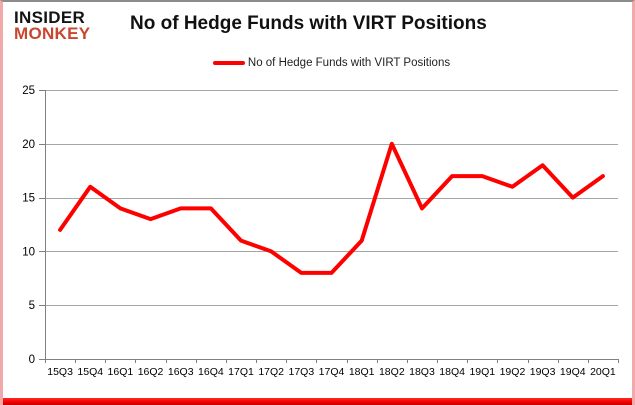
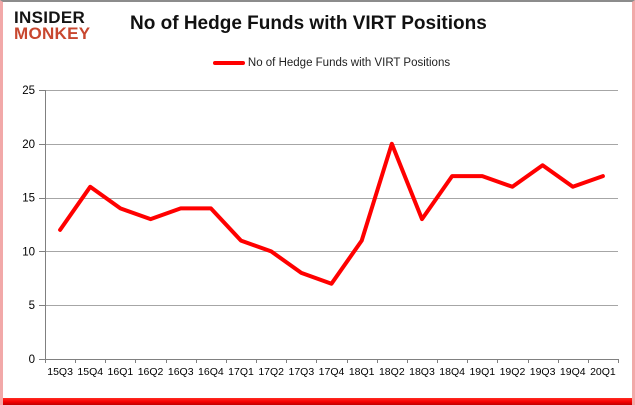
17Q4: 8 -> 7
18Q3: 14 -> 13
19Q4: 15 -> 16
